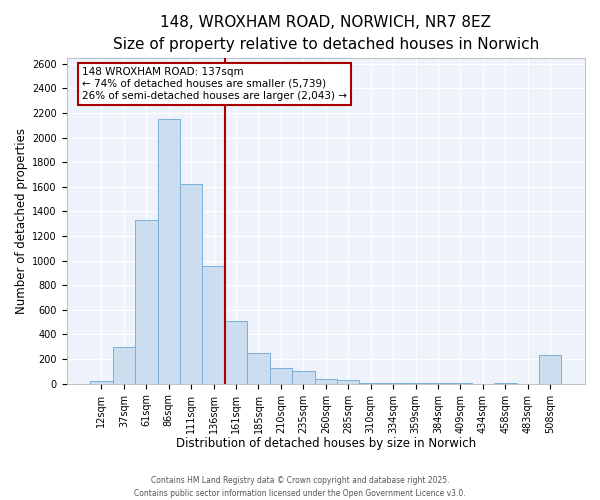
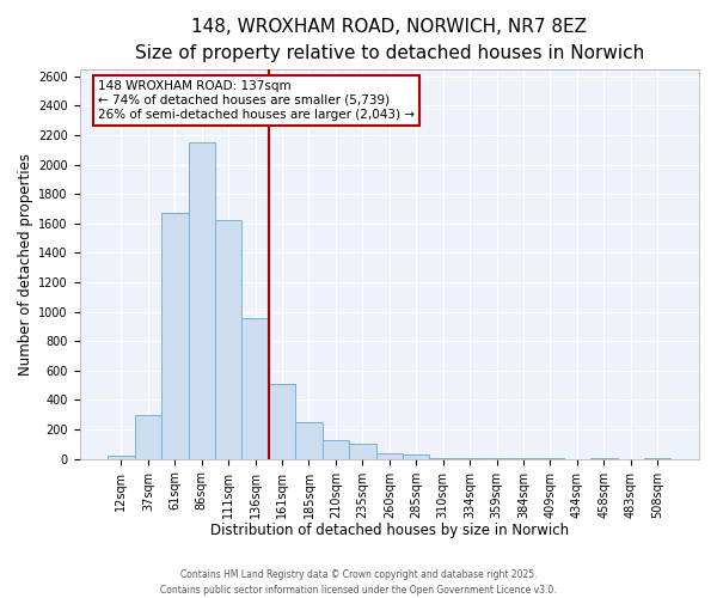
61sqm: 1330 -> 1670
508sqm: 230 -> 0
